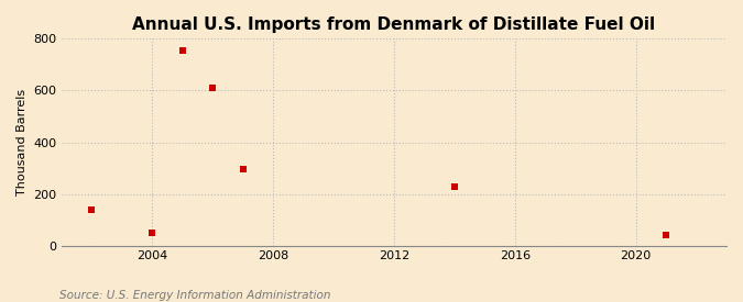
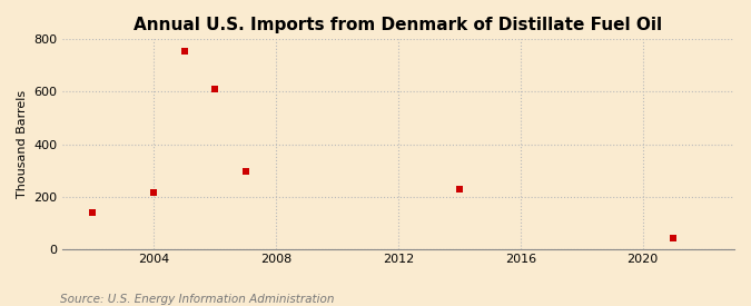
2004: 50 -> 215
